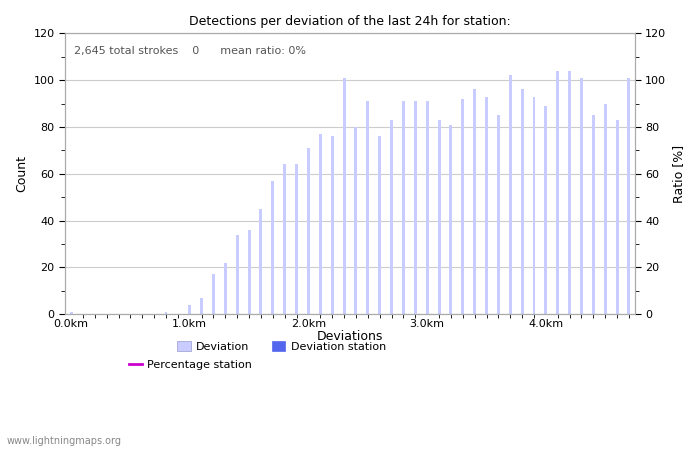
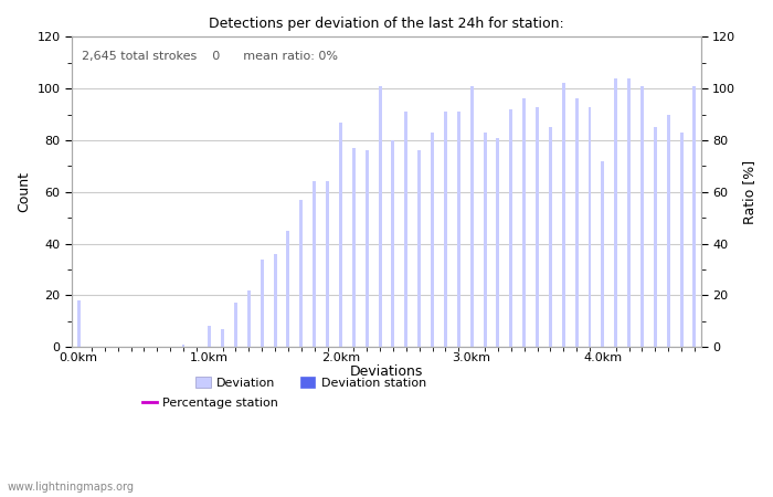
0.0km: 1 -> 18
1.0km: 4 -> 8
2.0km: 71 -> 87
3.0km: 91 -> 101
4.0km: 89 -> 72
